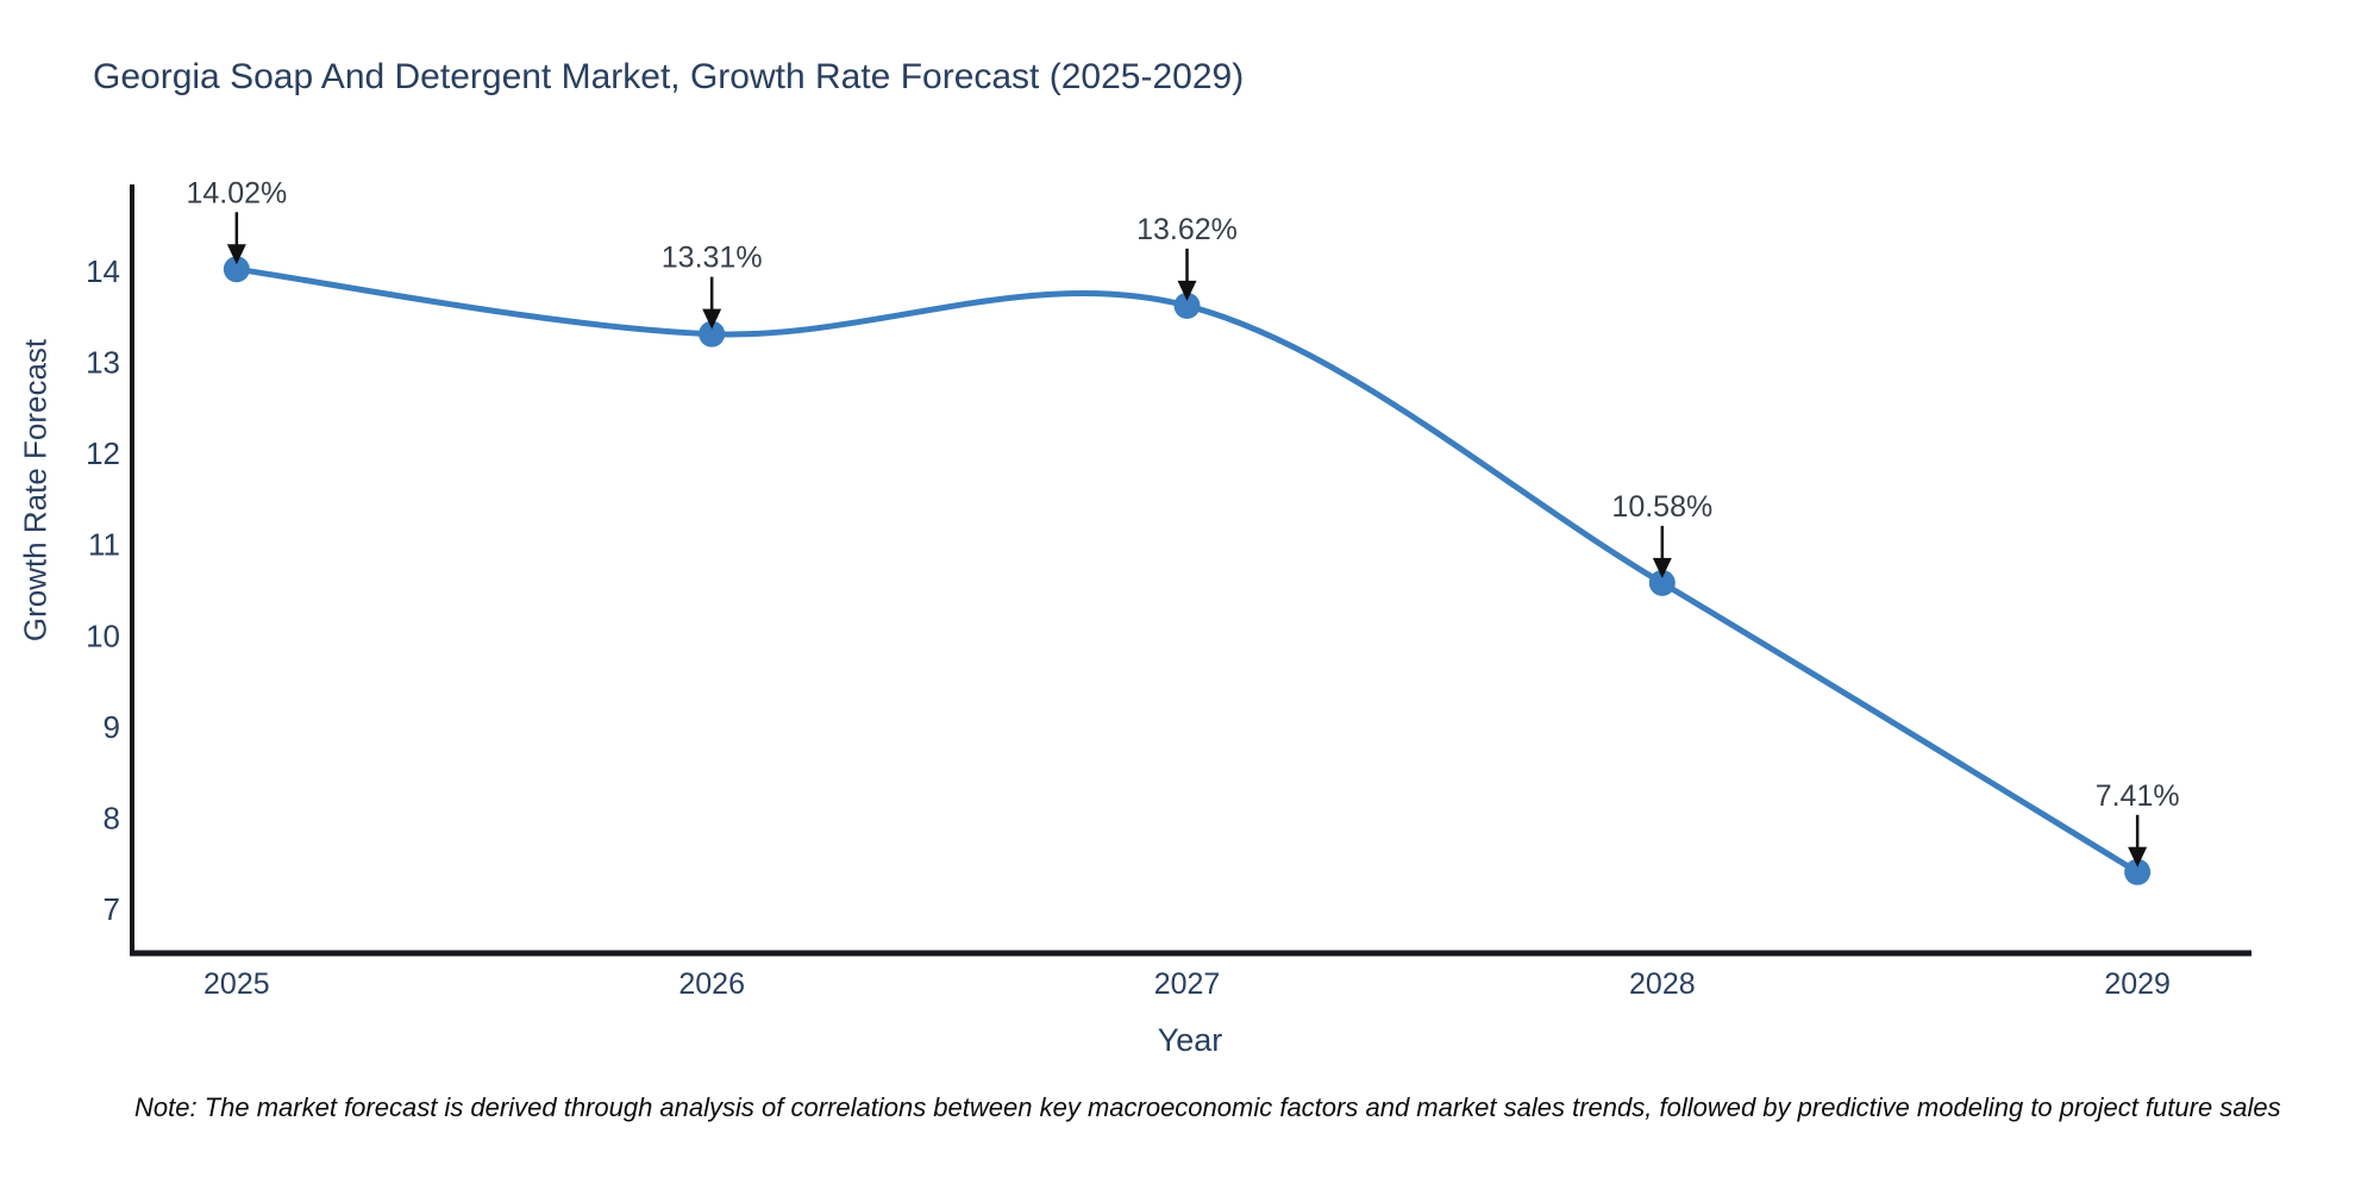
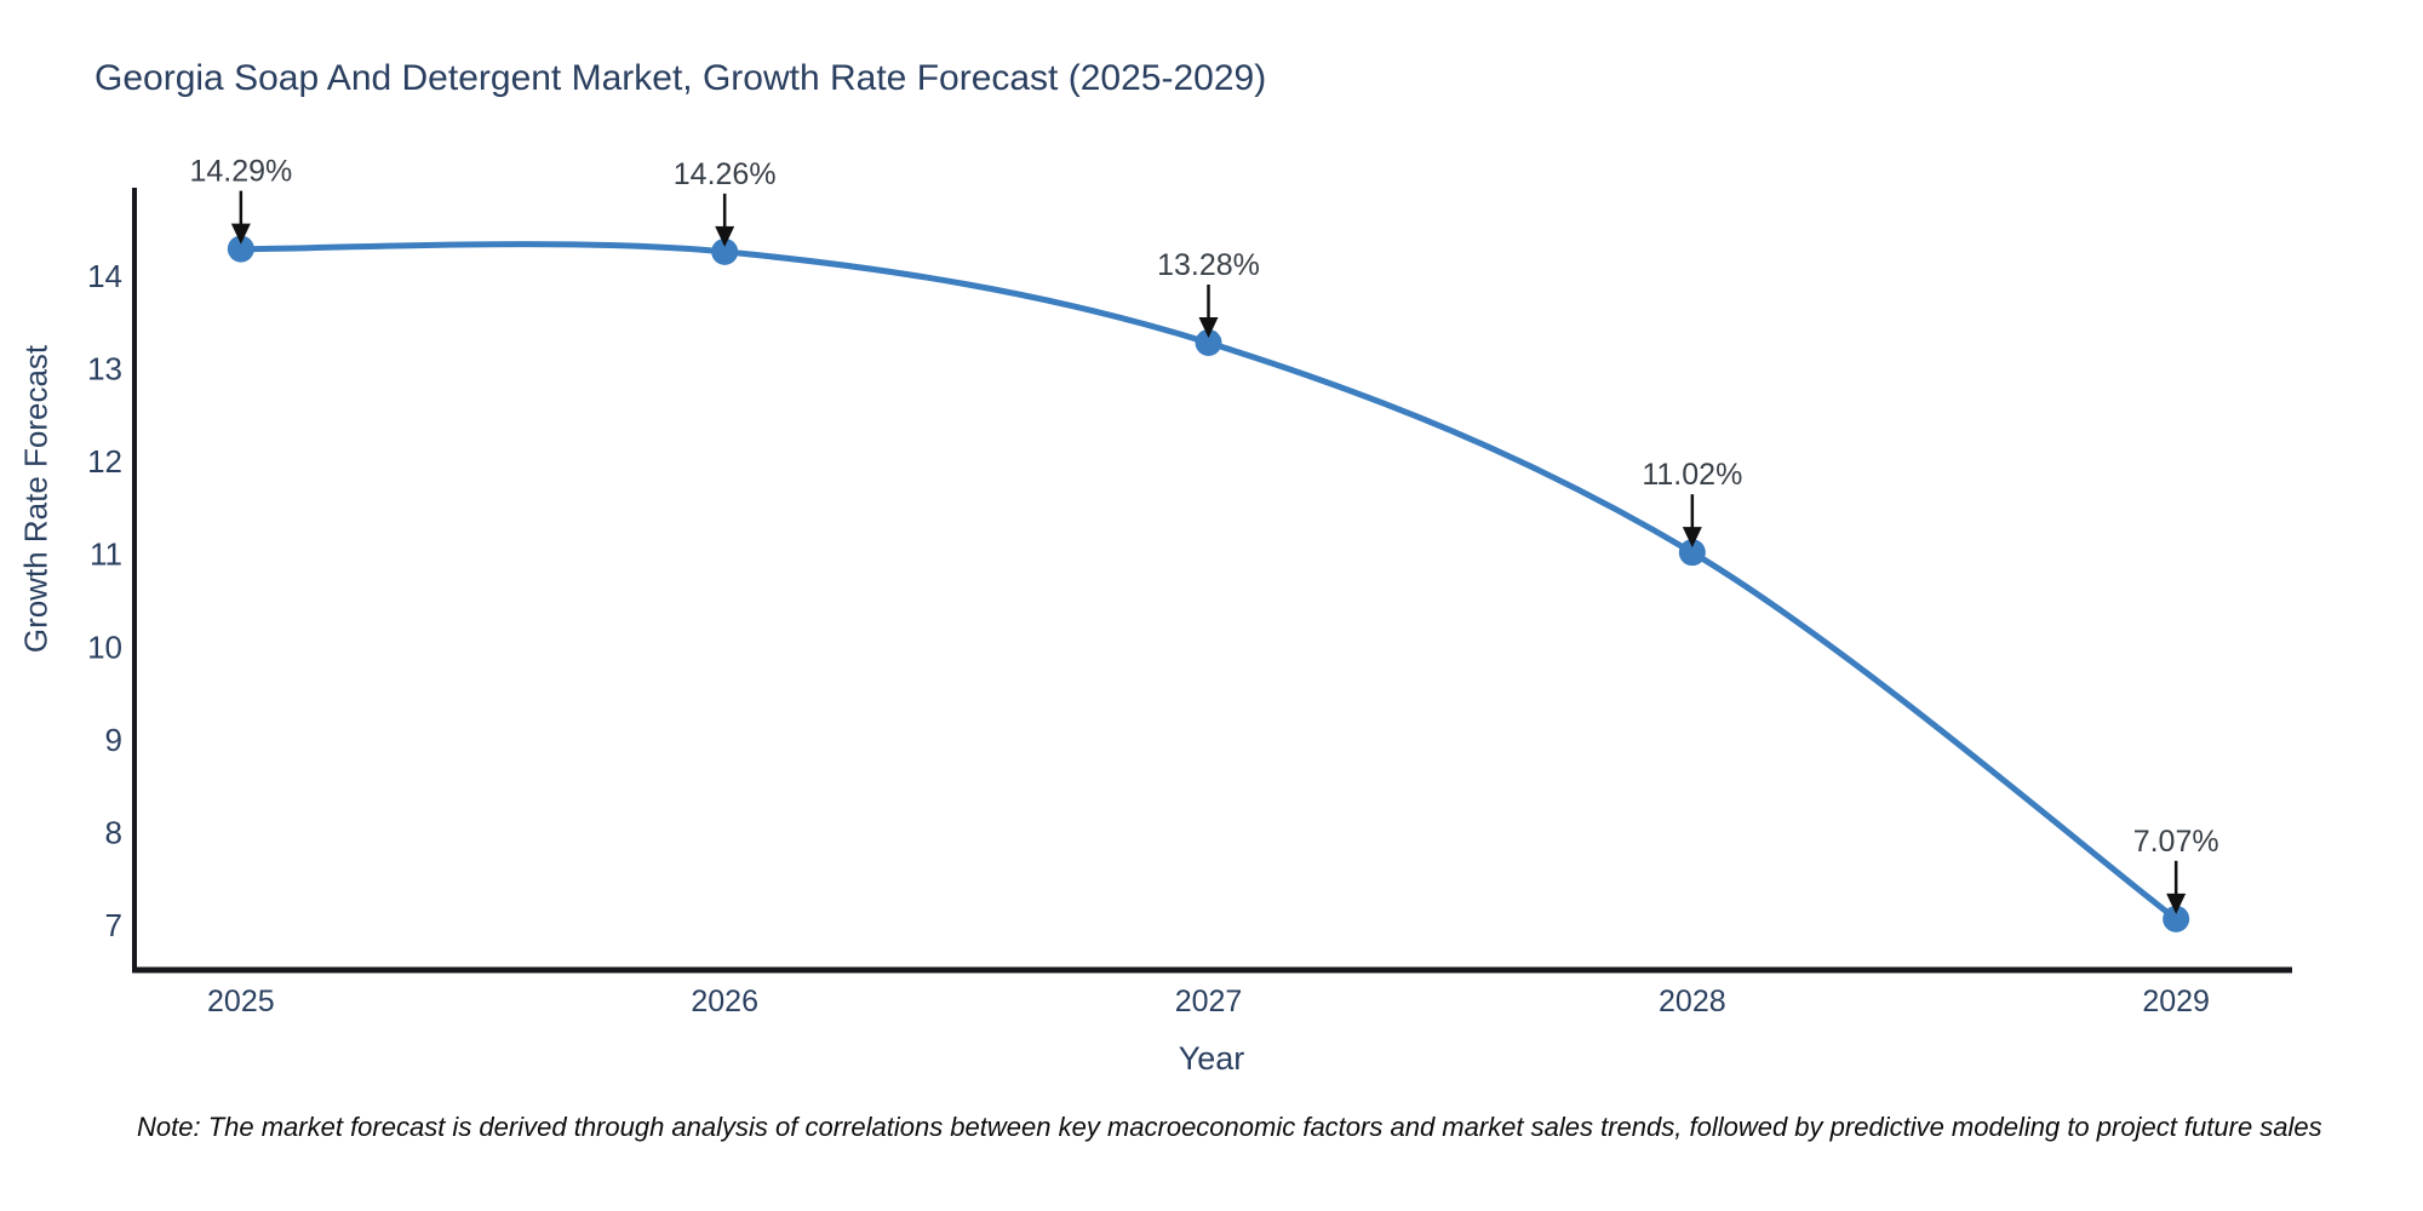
2025: 14.02% -> 14.29%
2026: 13.31% -> 14.26%
2027: 13.62% -> 13.28%
2028: 10.58% -> 11.02%
2029: 7.41% -> 7.07%
